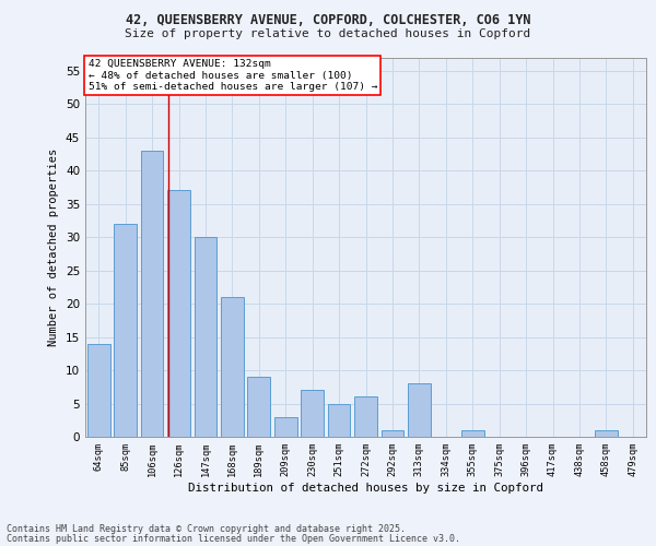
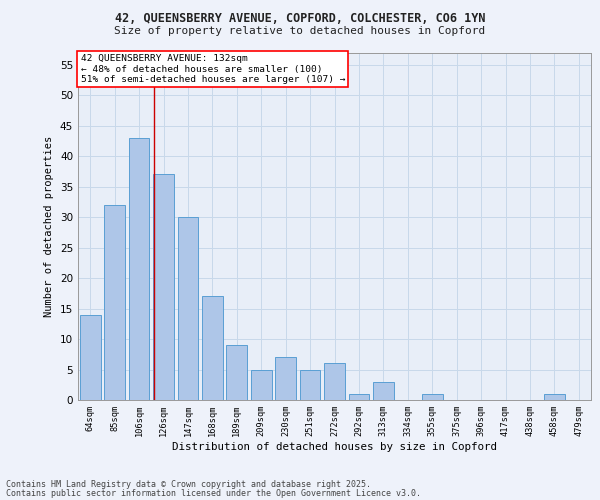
168sqm: 21 -> 17
209sqm: 3 -> 5
313sqm: 8 -> 3
